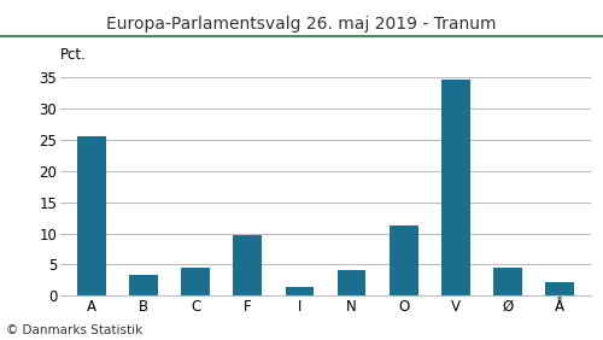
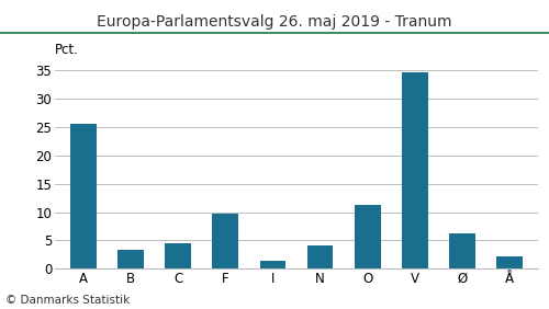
Ø: 4.5 -> 6.2
